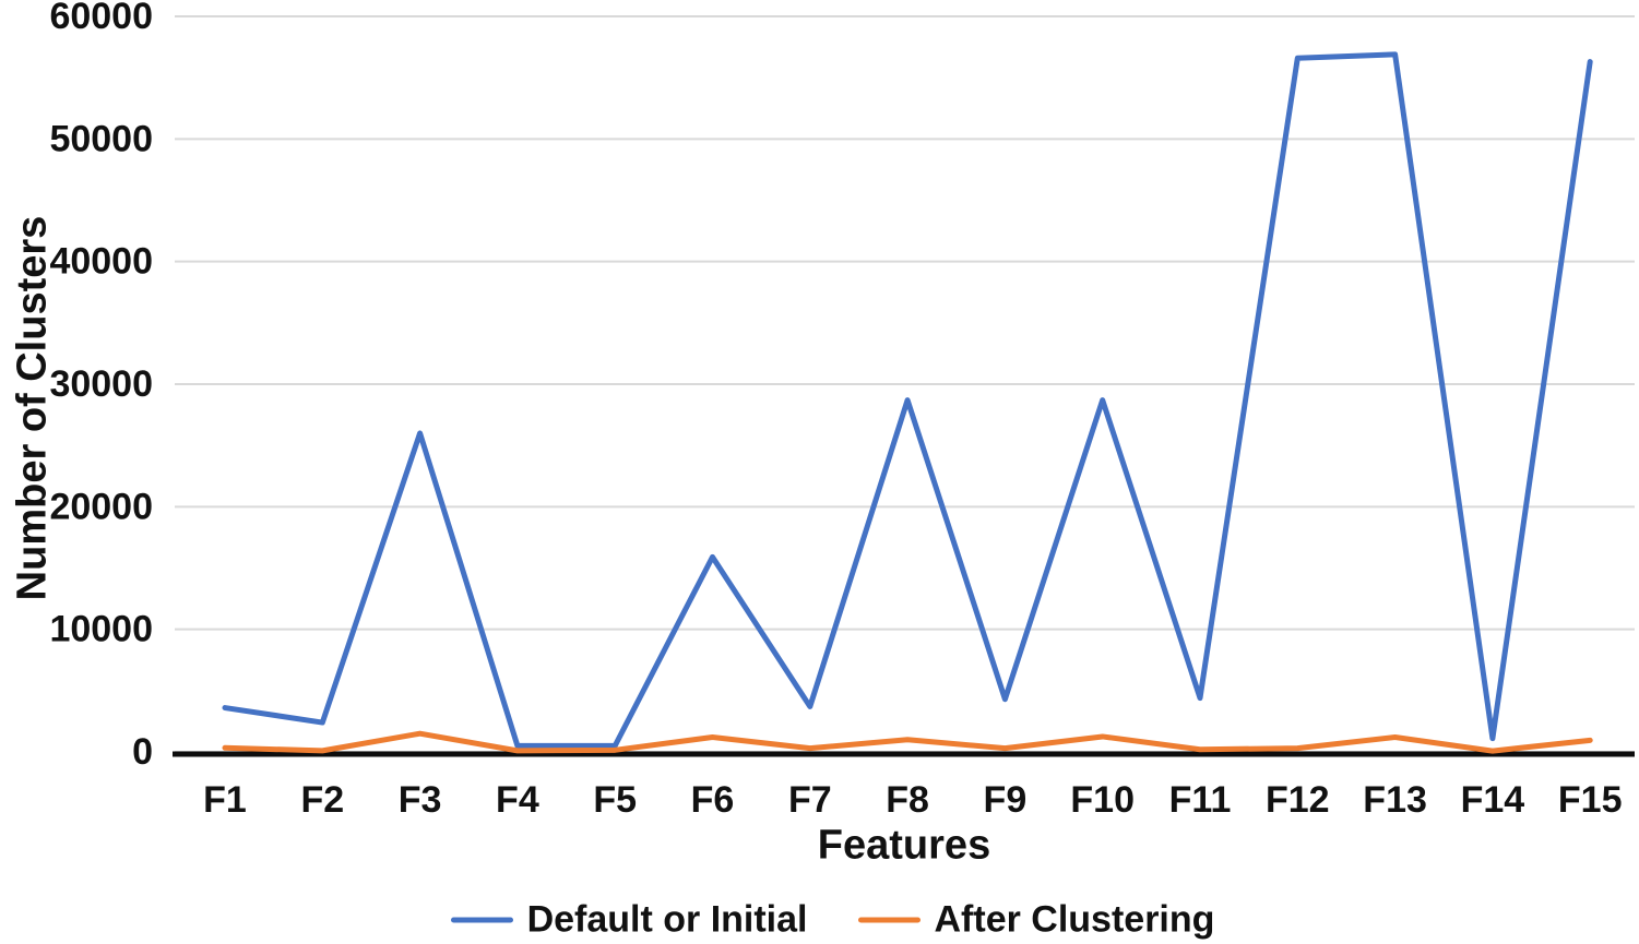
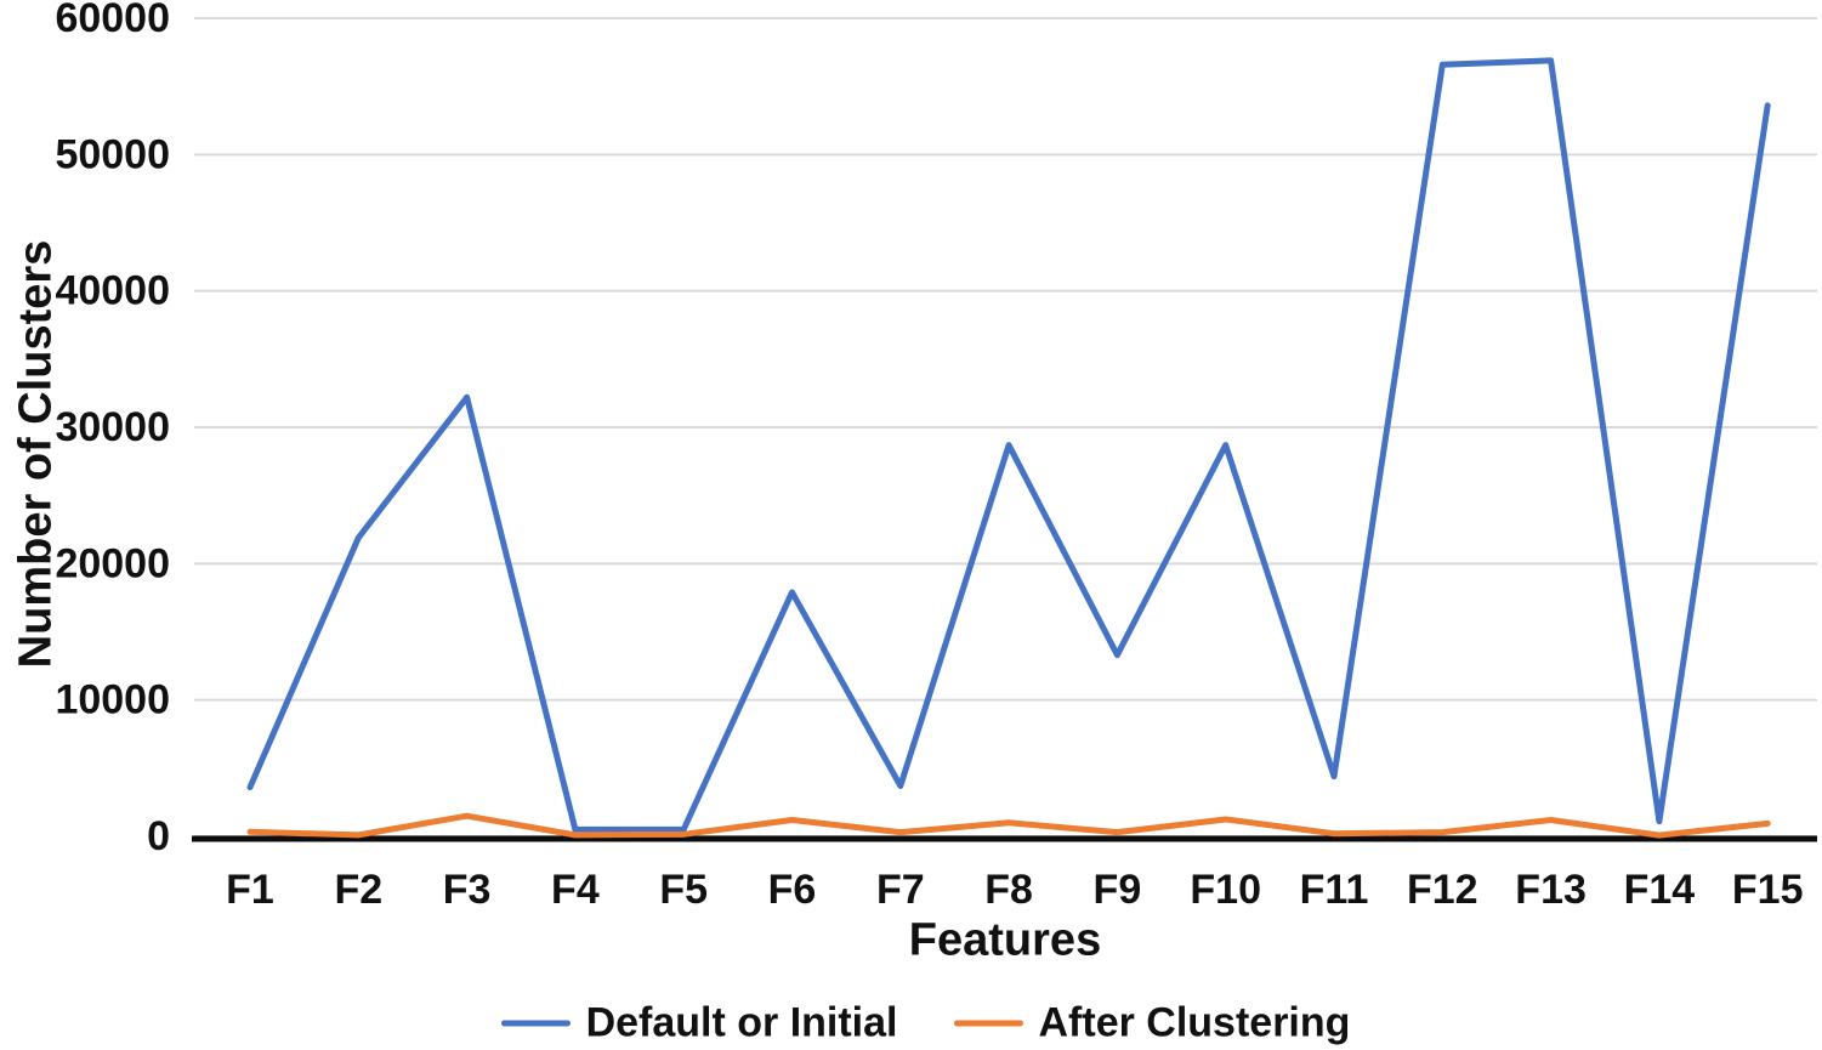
Default or Initial/F2: 2400 -> 21900
Default or Initial/F3: 26000 -> 32200
Default or Initial/F6: 15900 -> 17900
Default or Initial/F9: 4300 -> 13300
Default or Initial/F15: 56300 -> 53600
